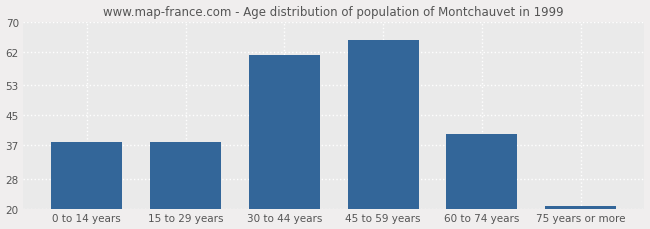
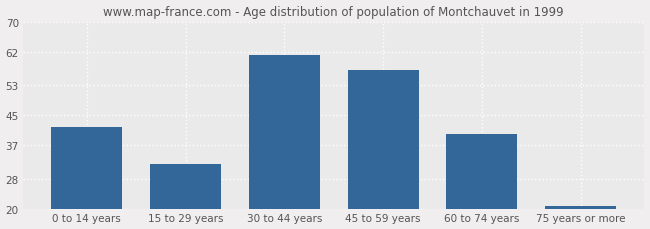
0 to 14 years: 38 -> 42
15 to 29 years: 38 -> 32
45 to 59 years: 65 -> 57
